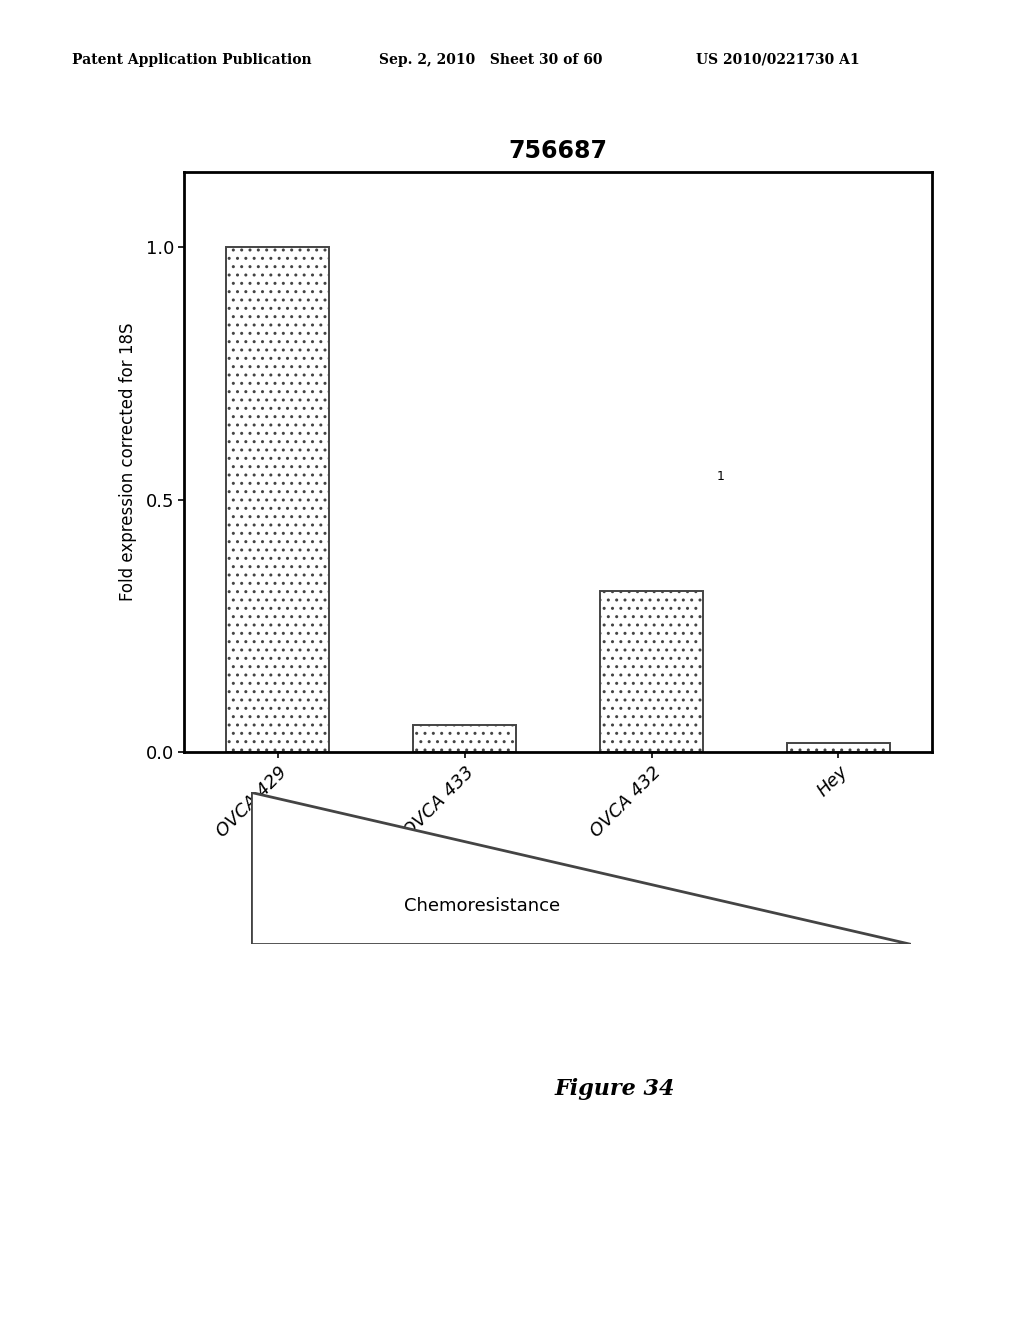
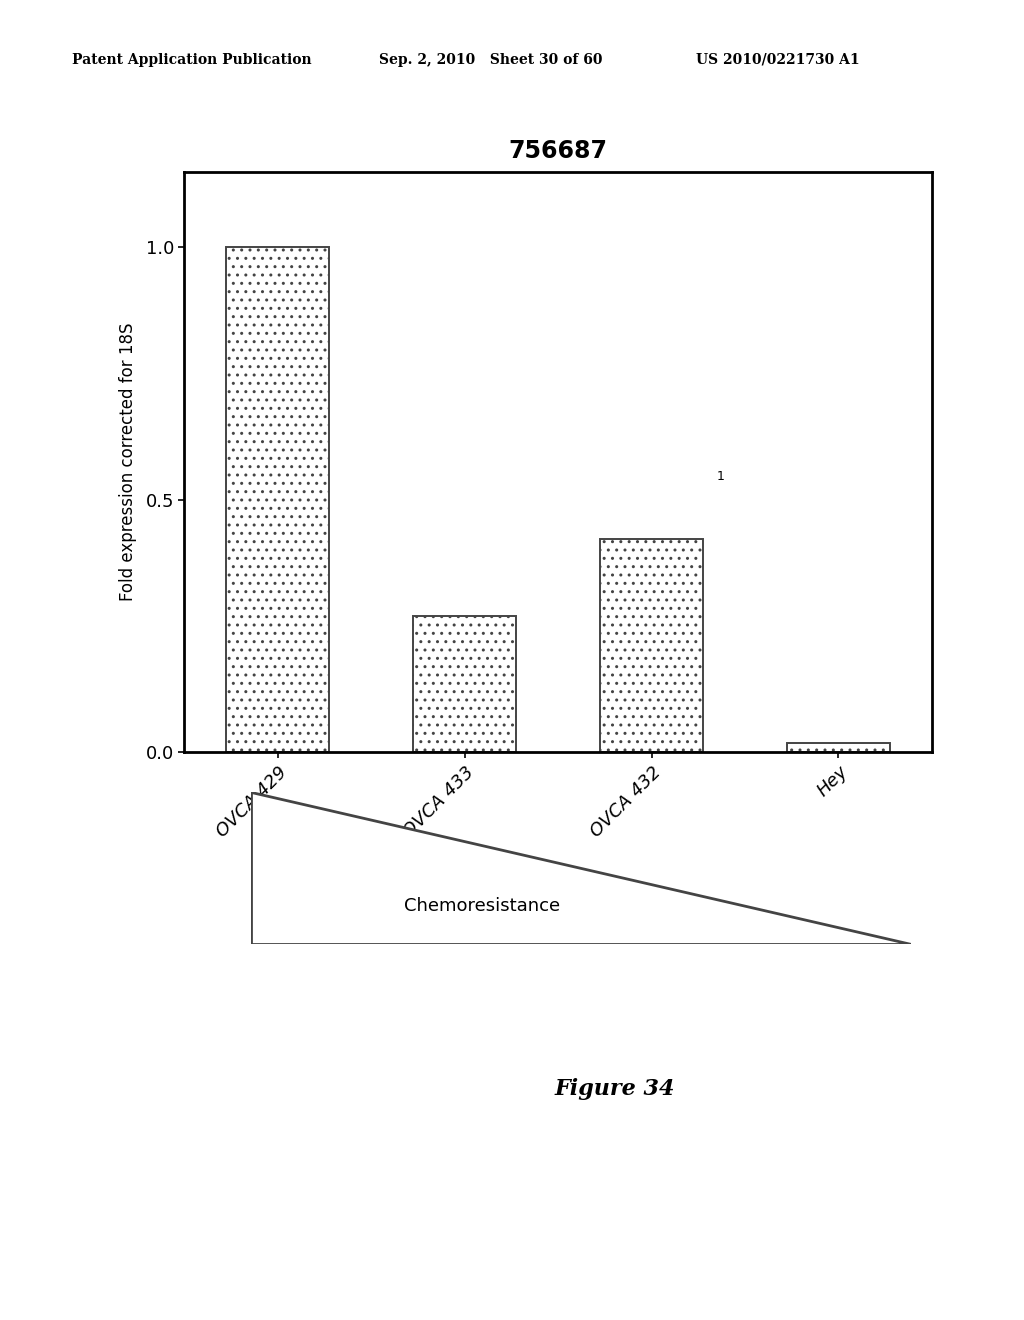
OVCA 433: 0.055 -> 0.270
OVCA 432: 0.320 -> 0.422
